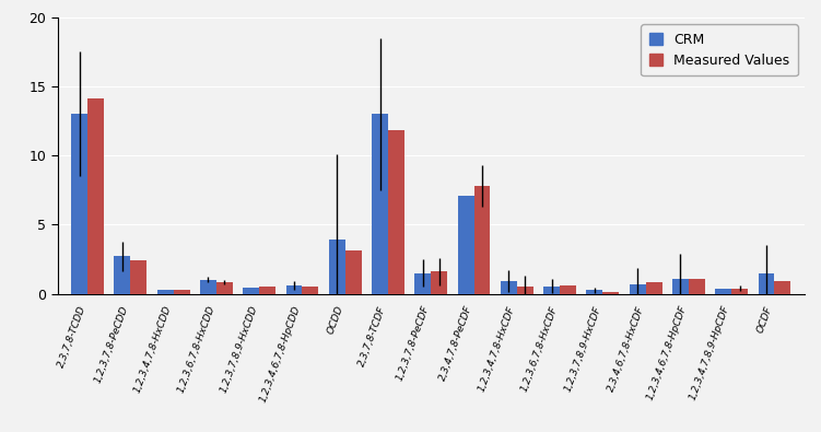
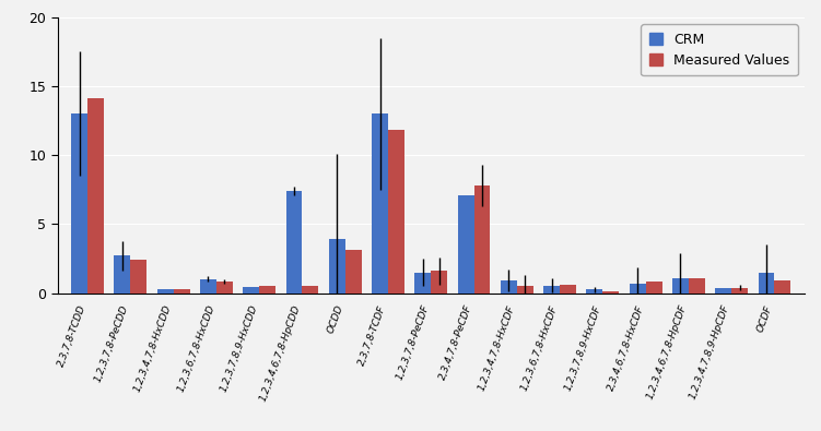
CRM/1,2,3,4,6,7,8-HpCDD: 0.6 -> 7.4
